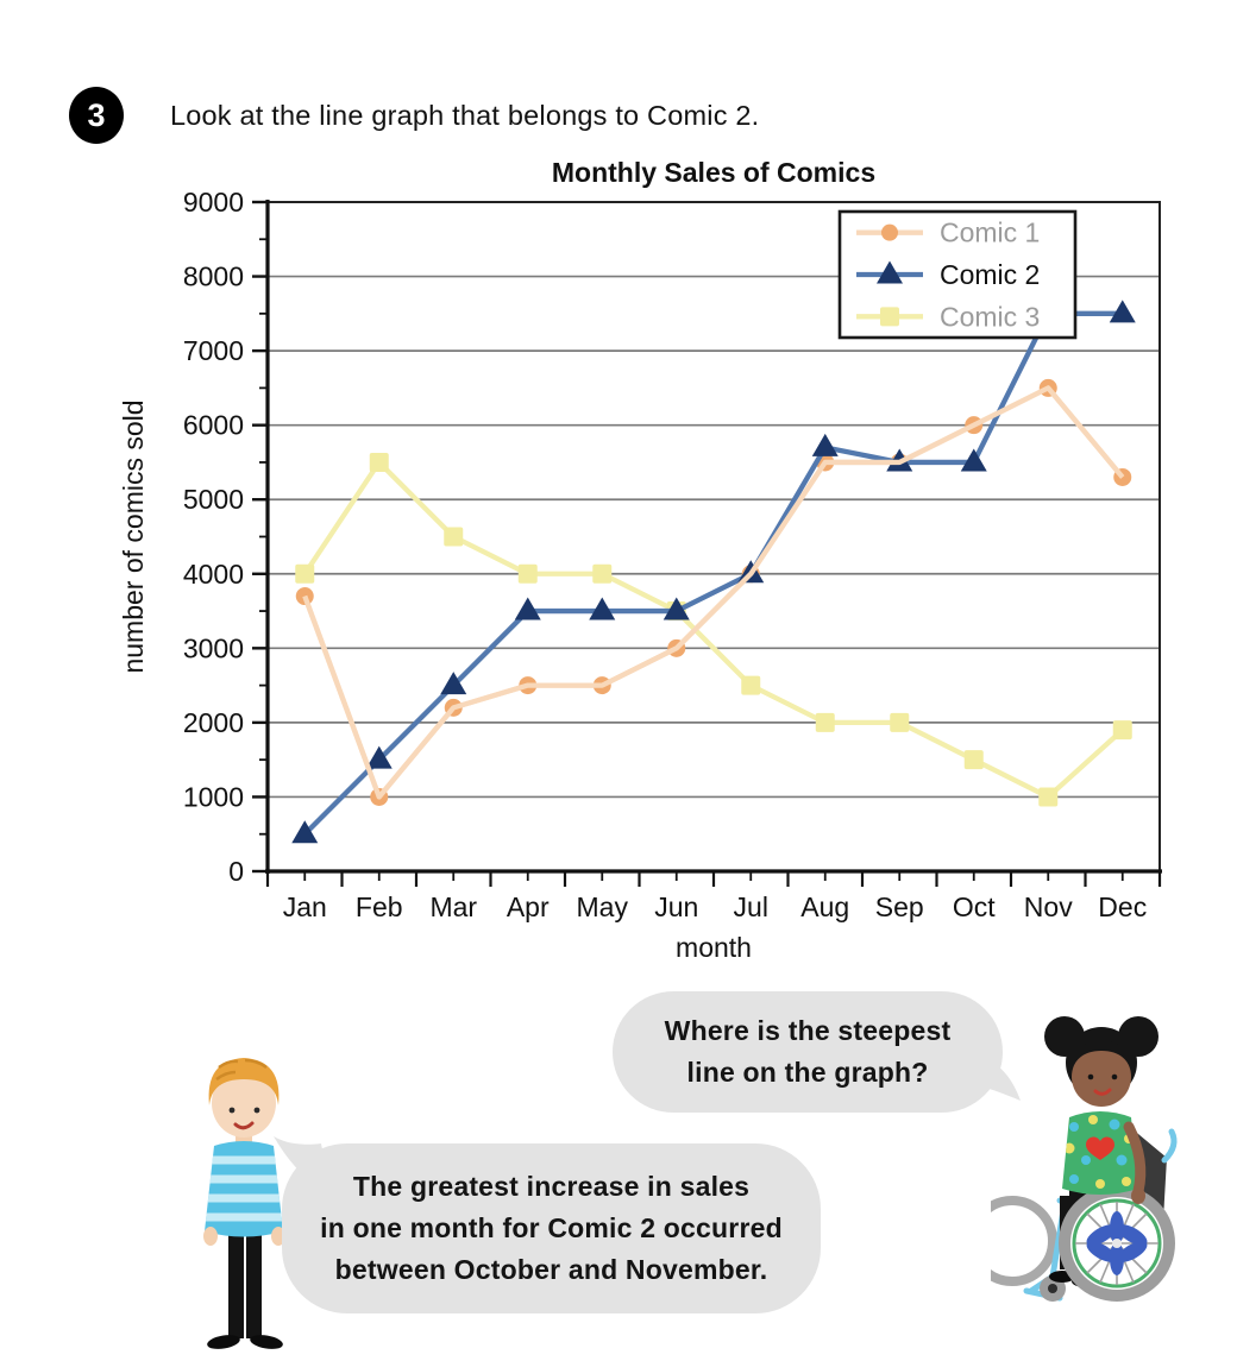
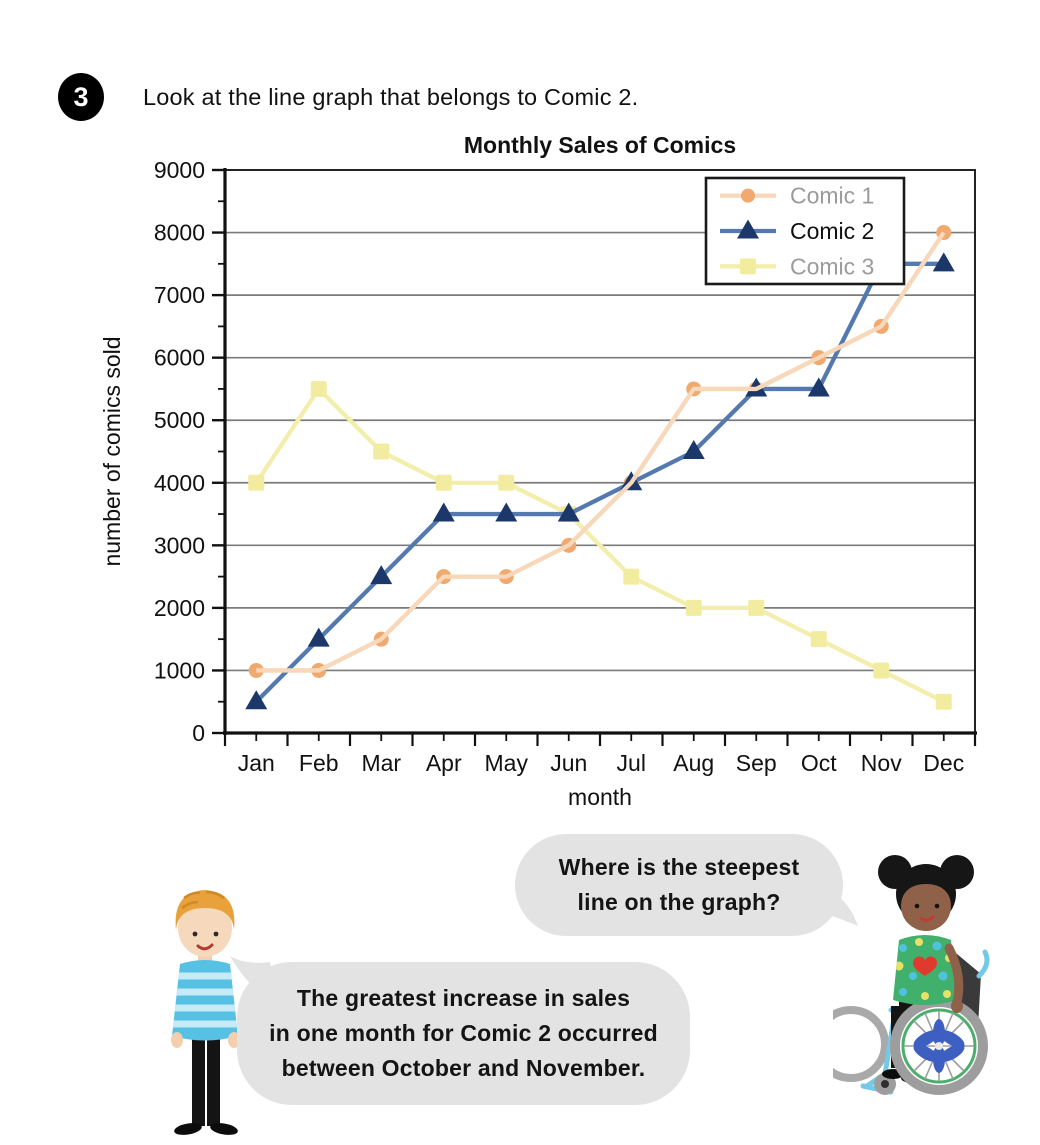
Comic 1/Jan: 3700 -> 1000
Comic 1/Mar: 2200 -> 1500
Comic 2/Aug: 5700 -> 4500
Comic 1/Dec: 5300 -> 8000
Comic 3/Dec: 1900 -> 500
